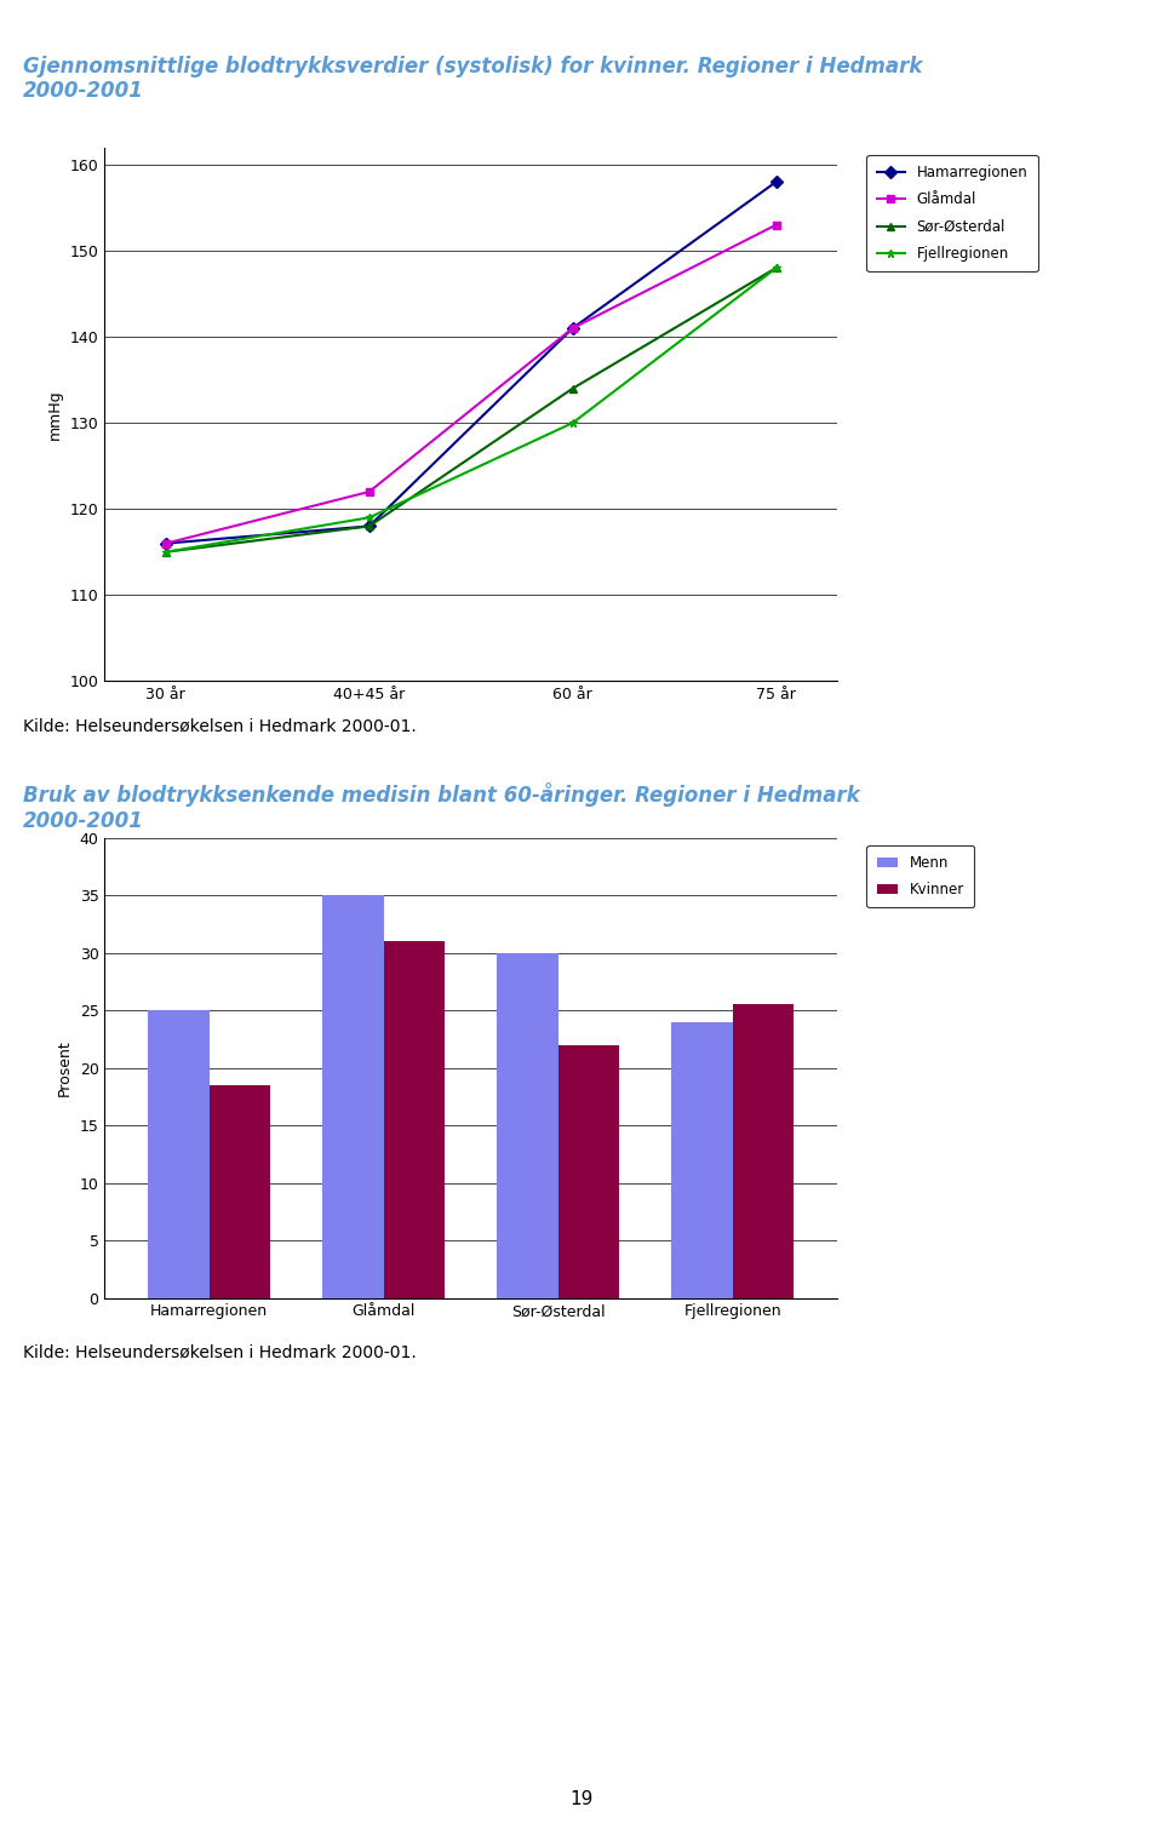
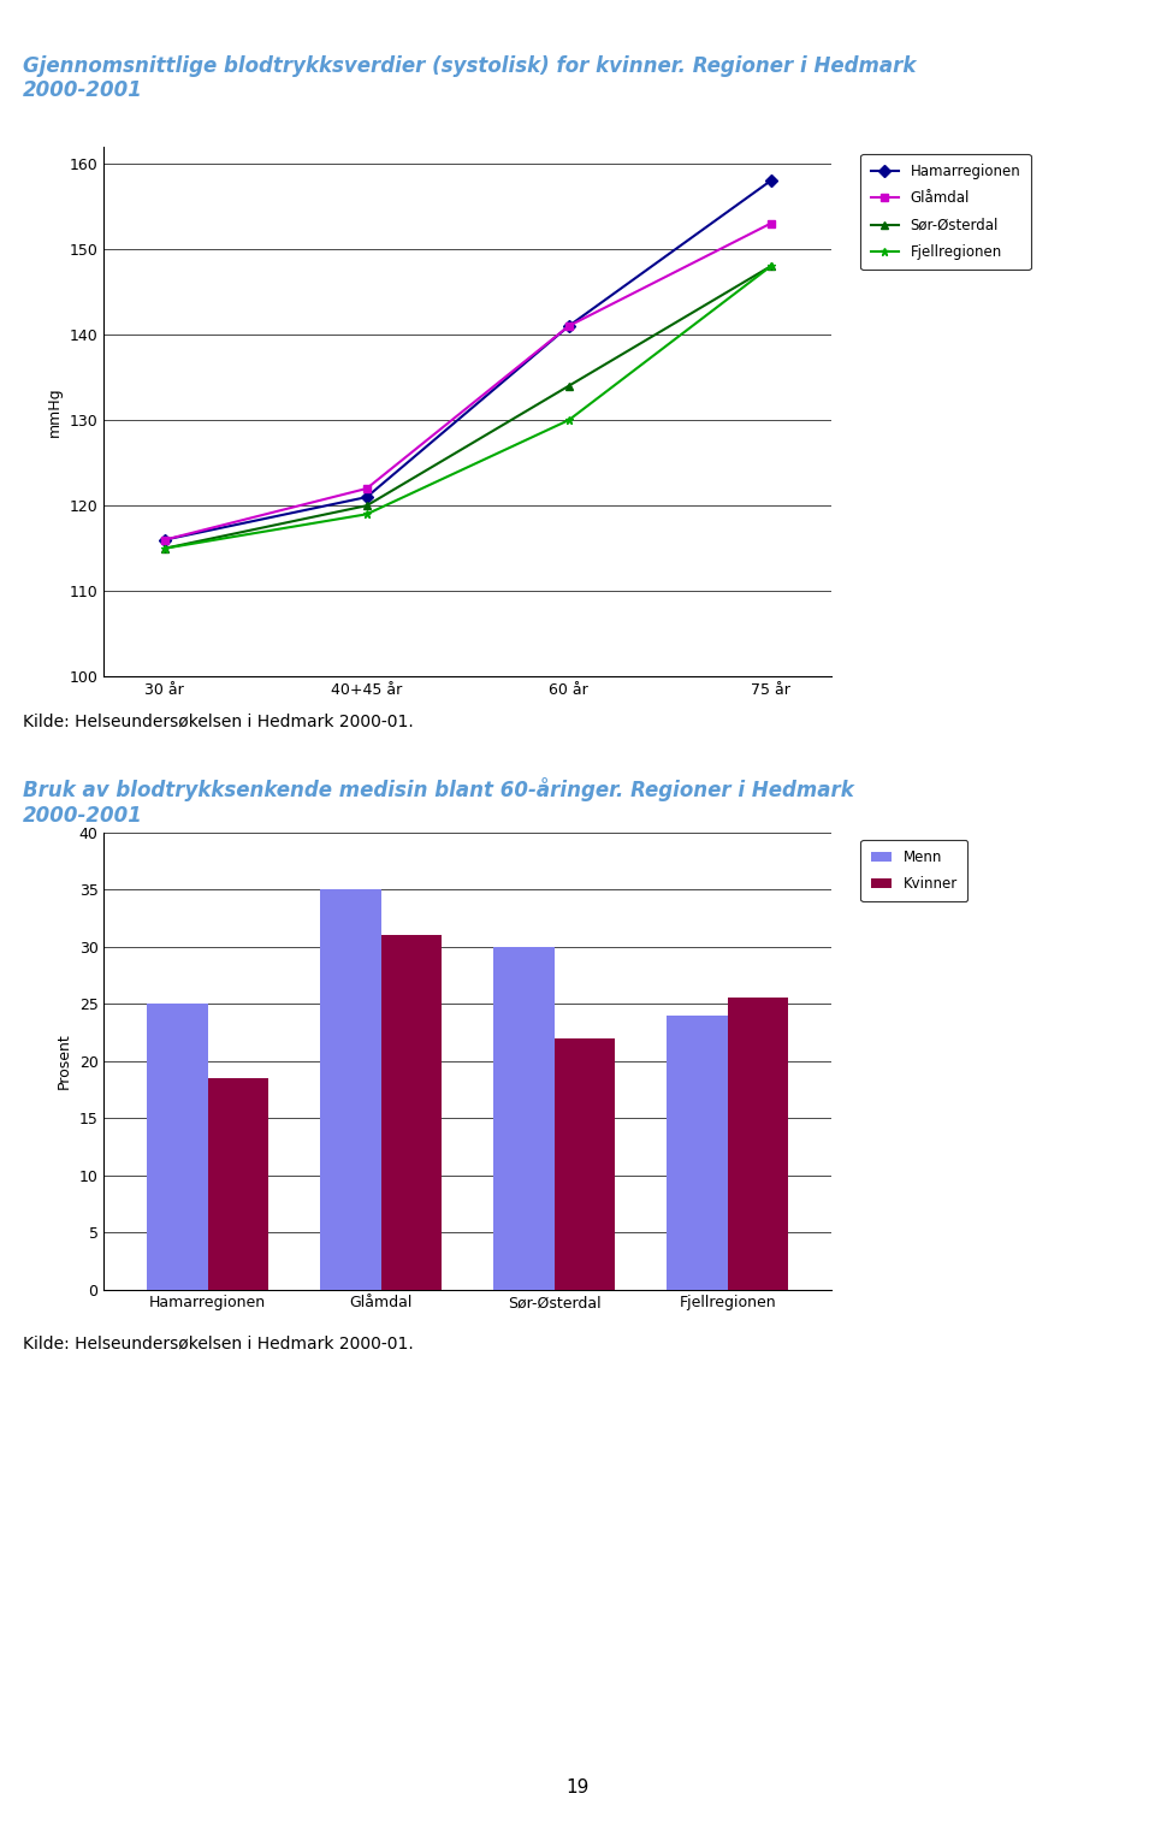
Hamarregionen/40+45 år: 118 -> 121
Sør-Østerdal/40+45 år: 118 -> 120
